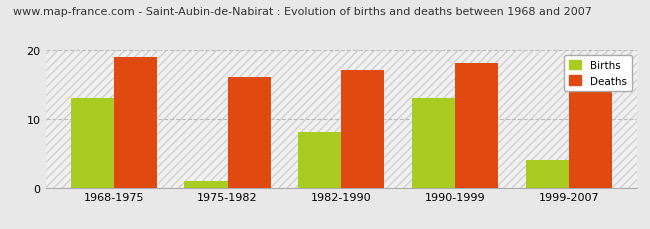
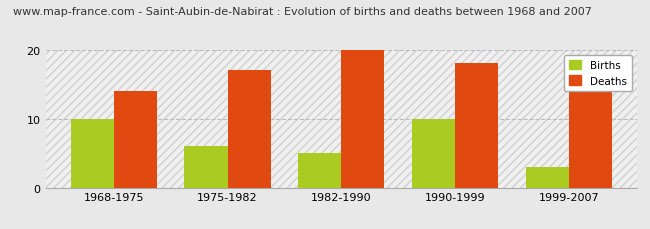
Births/1968-1975: 13 -> 10
Deaths/1968-1975: 19 -> 14
Births/1975-1982: 1 -> 6
Deaths/1975-1982: 16 -> 17
Births/1982-1990: 8 -> 5
Deaths/1982-1990: 17 -> 20
Births/1990-1999: 13 -> 10
Births/1999-2007: 4 -> 3
